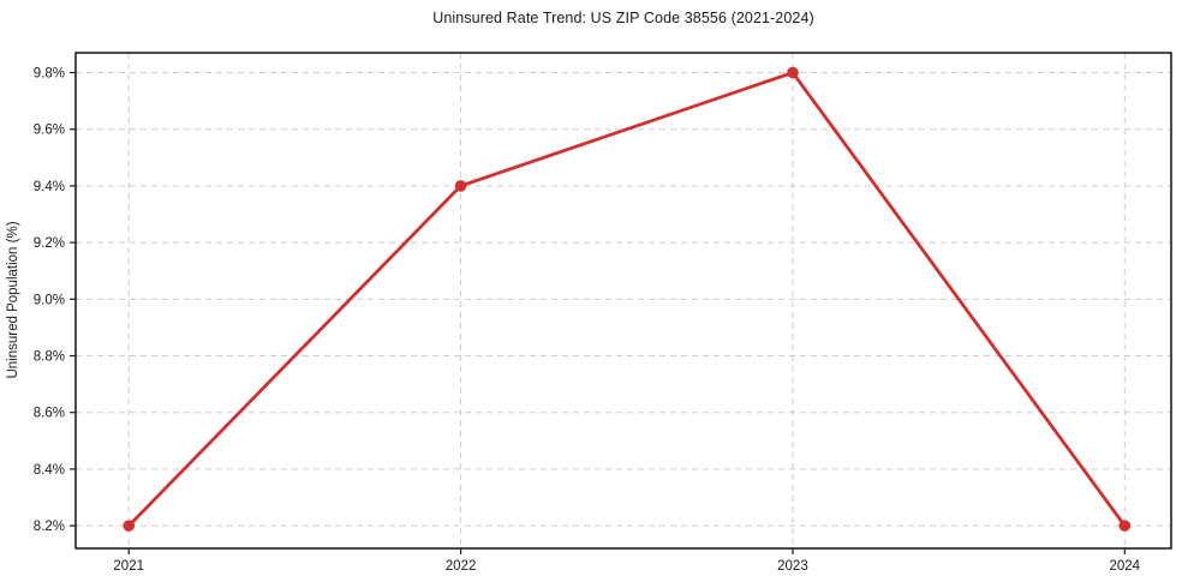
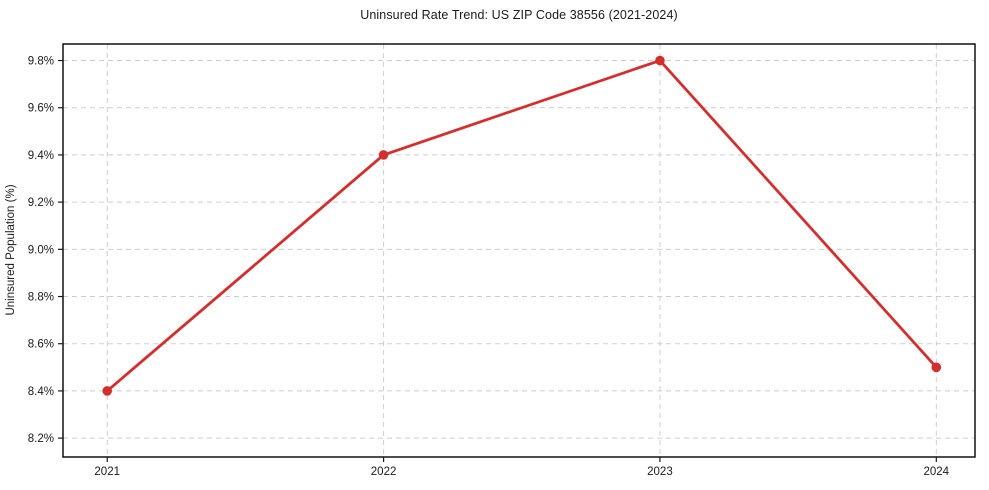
2021: 8.2% -> 8.4%
2024: 8.2% -> 8.5%
